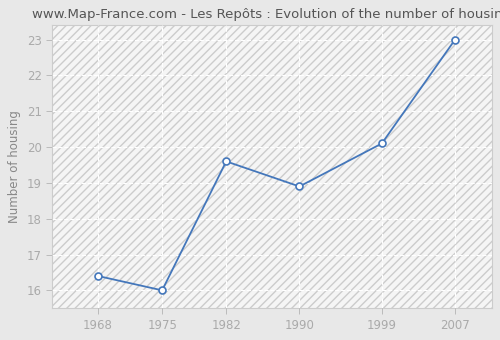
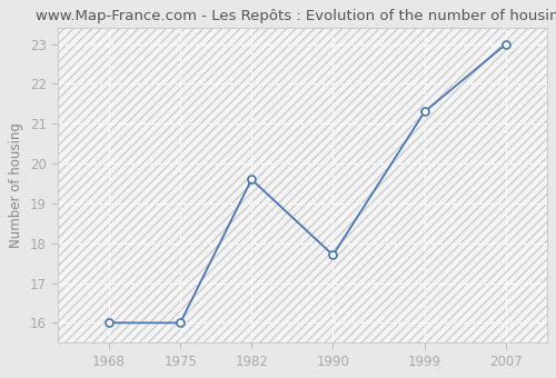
1968: 16.4 -> 16.0
1990: 18.9 -> 17.7
1999: 20.1 -> 21.3
